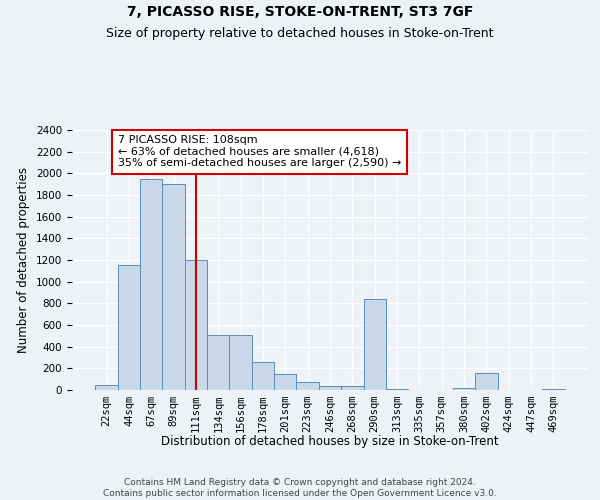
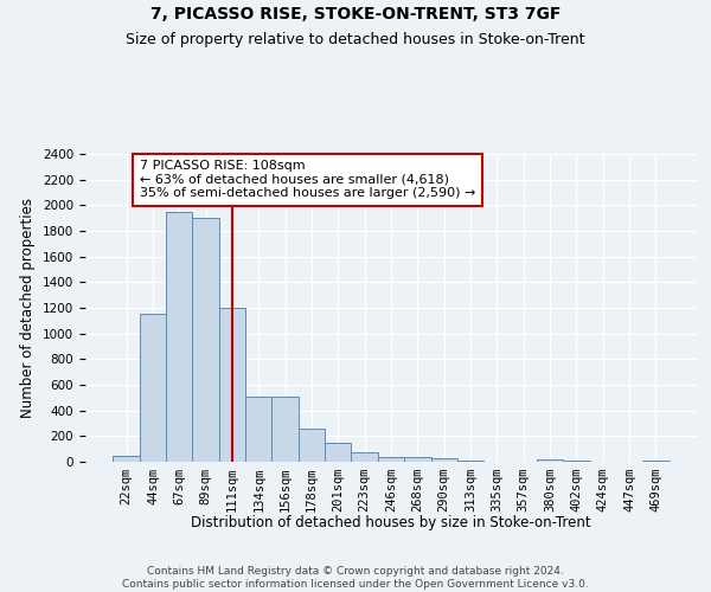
290sqm: 840 -> 20
402sqm: 160 -> 10
